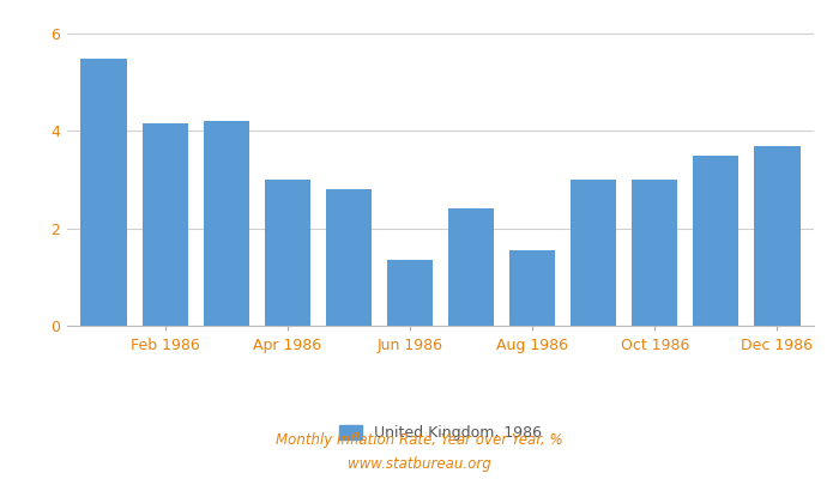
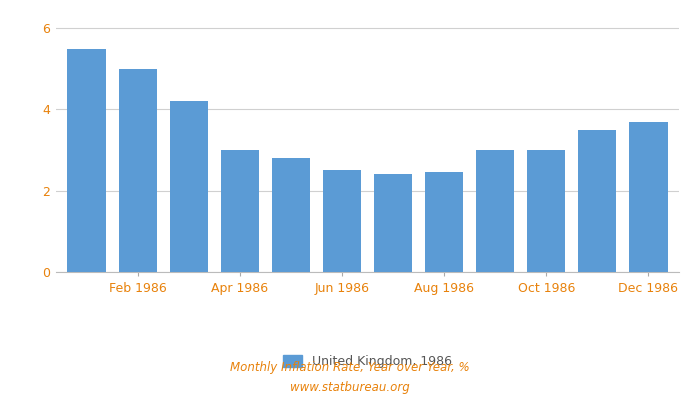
Feb 1986: 4.15 -> 5.00
Jun 1986: 1.35 -> 2.50
Aug 1986: 1.55 -> 2.45
